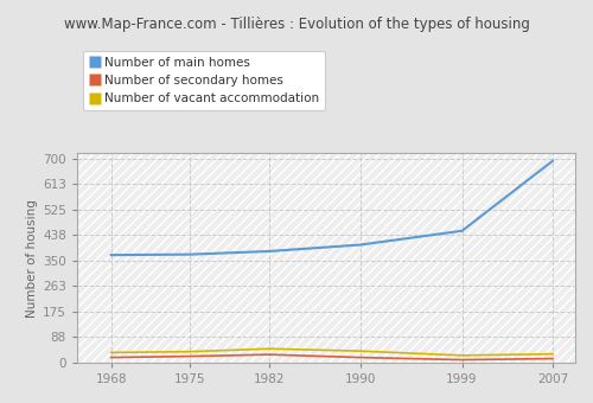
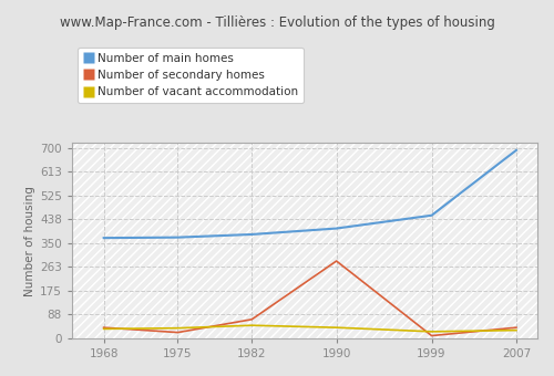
Number of secondary homes/1968: 18 -> 40
Number of secondary homes/1982: 28 -> 70
Number of secondary homes/1990: 18 -> 285
Number of secondary homes/2007: 14 -> 40
